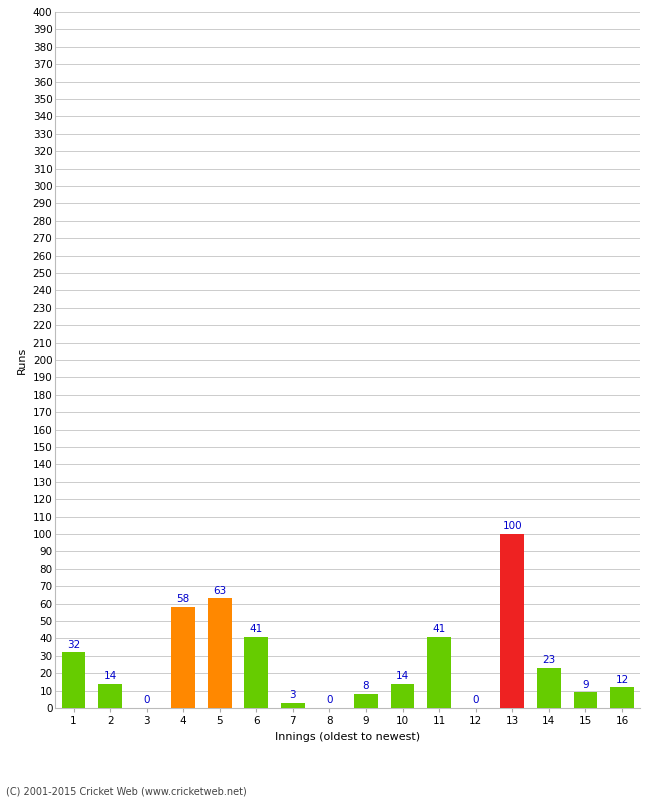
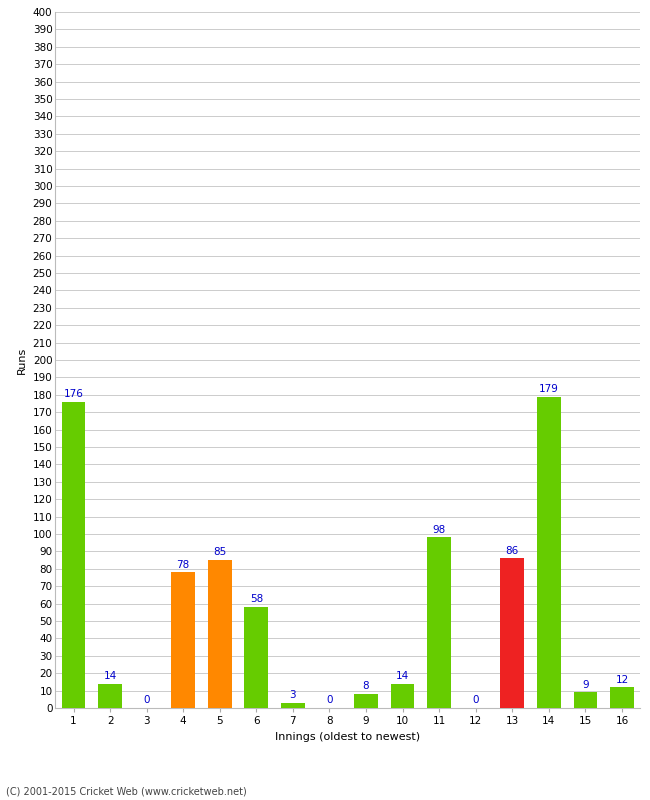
1: 32 -> 176
4: 58 -> 78
5: 63 -> 85
6: 41 -> 58
11: 41 -> 98
13: 100 -> 86
14: 23 -> 179
